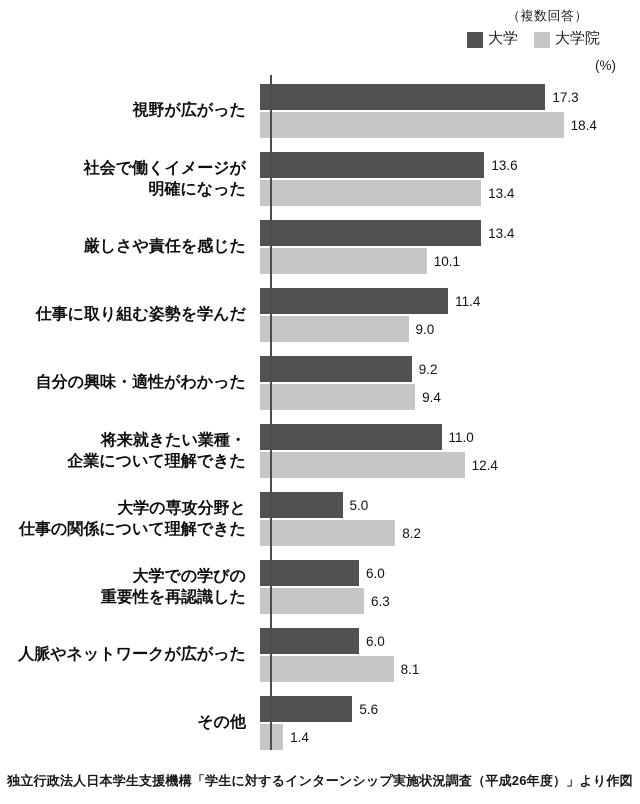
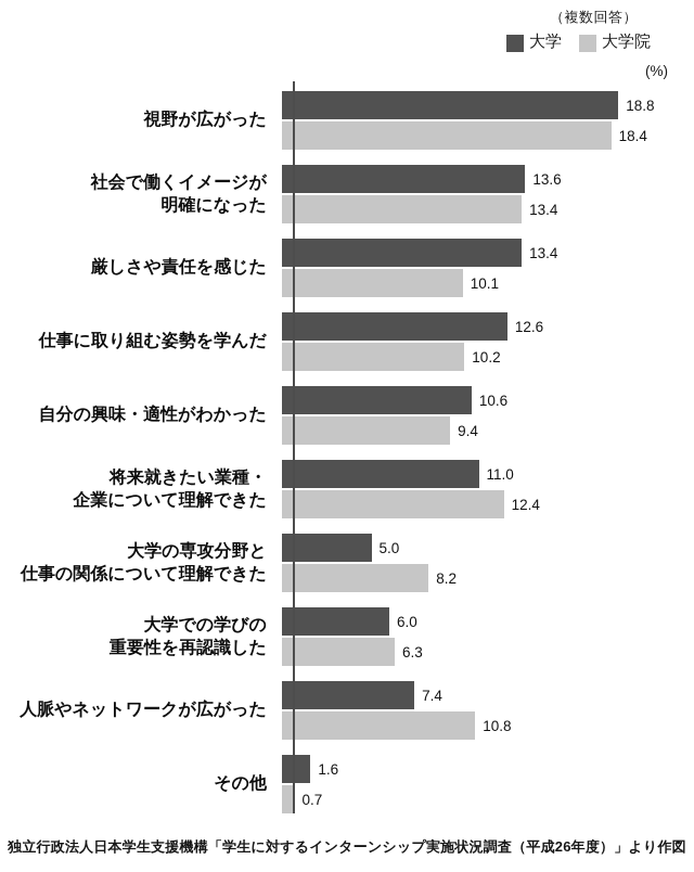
大学/視野が広がった: 17.3 -> 18.8
大学/仕事に取り組む姿勢を学んだ: 11.4 -> 12.6
大学院/仕事に取り組む姿勢を学んだ: 9.0 -> 10.2
大学/自分の興味・適性がわかった: 9.2 -> 10.6
大学/人脈やネットワークが広がった: 6.0 -> 7.4
大学院/人脈やネットワークが広がった: 8.1 -> 10.8
大学/その他: 5.6 -> 1.6
大学院/その他: 1.4 -> 0.7
